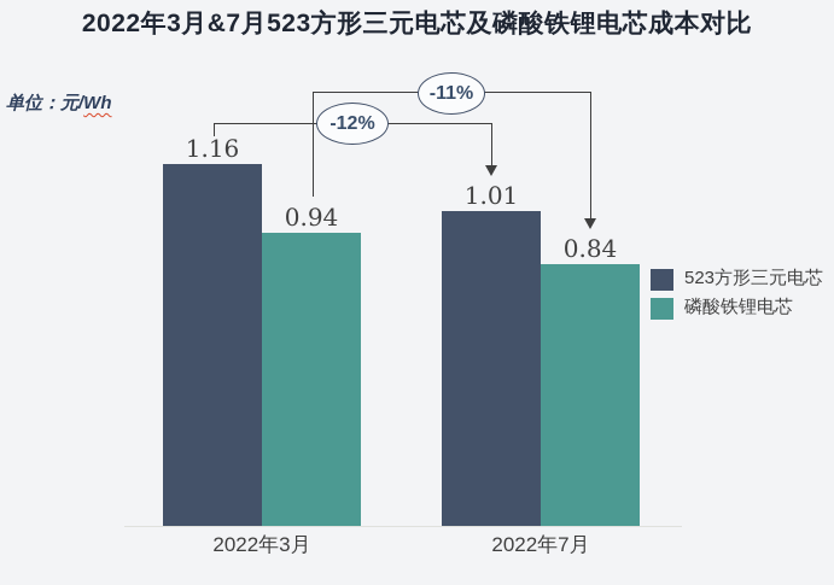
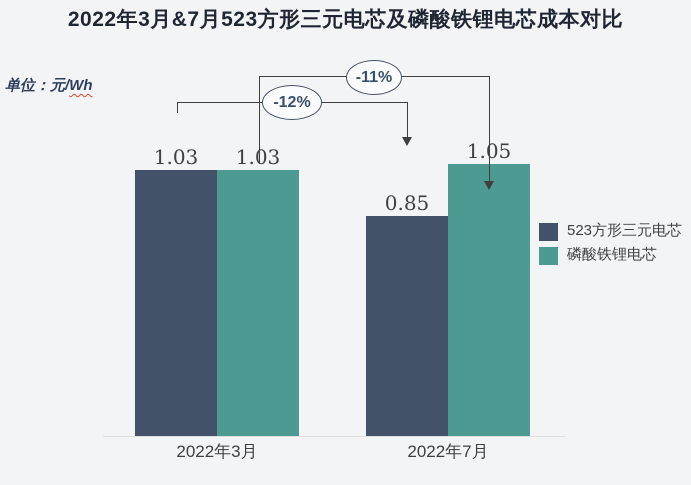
523方形三元电芯/2022年3月: 1.16 -> 1.03
磷酸铁锂电芯/2022年3月: 0.94 -> 1.03
523方形三元电芯/2022年7月: 1.01 -> 0.85
磷酸铁锂电芯/2022年7月: 0.84 -> 1.05
